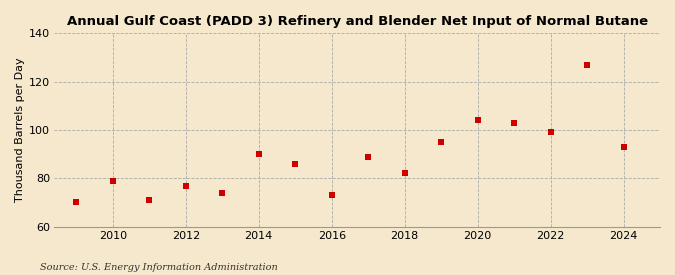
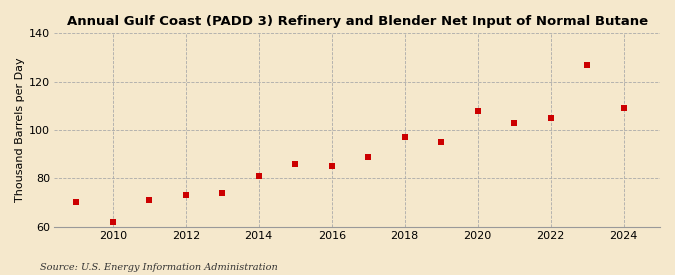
2010: 79 -> 62
2012: 77 -> 73
2014: 90 -> 81
2016: 73 -> 85
2018: 82 -> 97
2020: 104 -> 108
2022: 99 -> 105
2024: 93 -> 109
